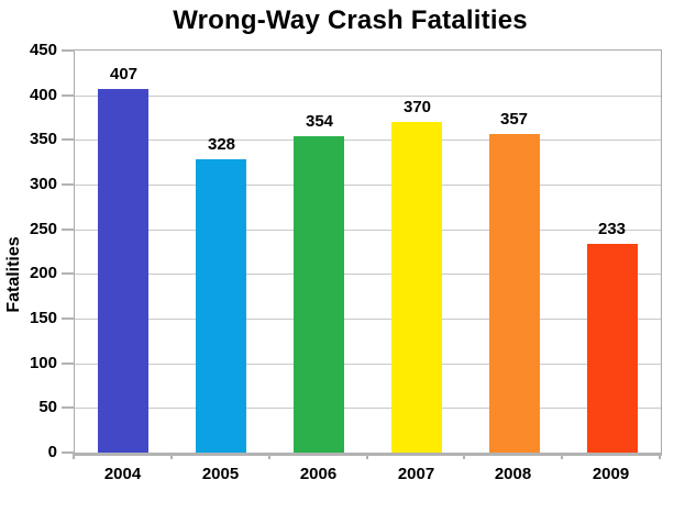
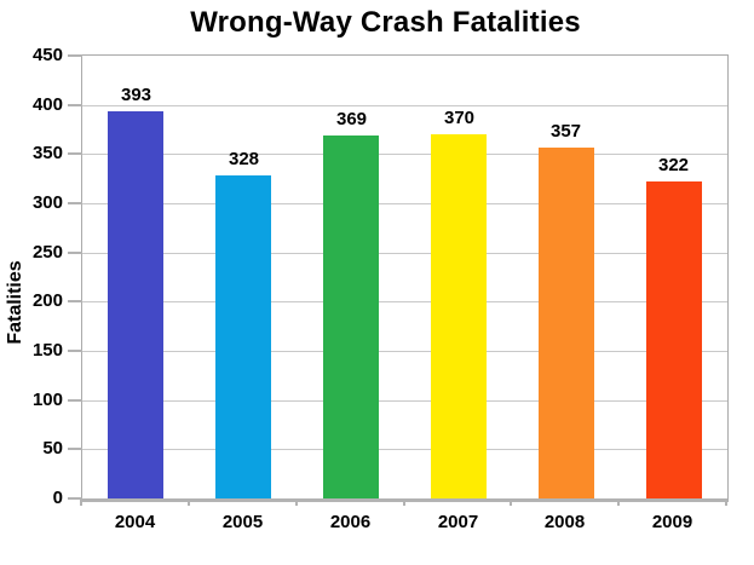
2004: 407 -> 393
2006: 354 -> 369
2009: 233 -> 322
